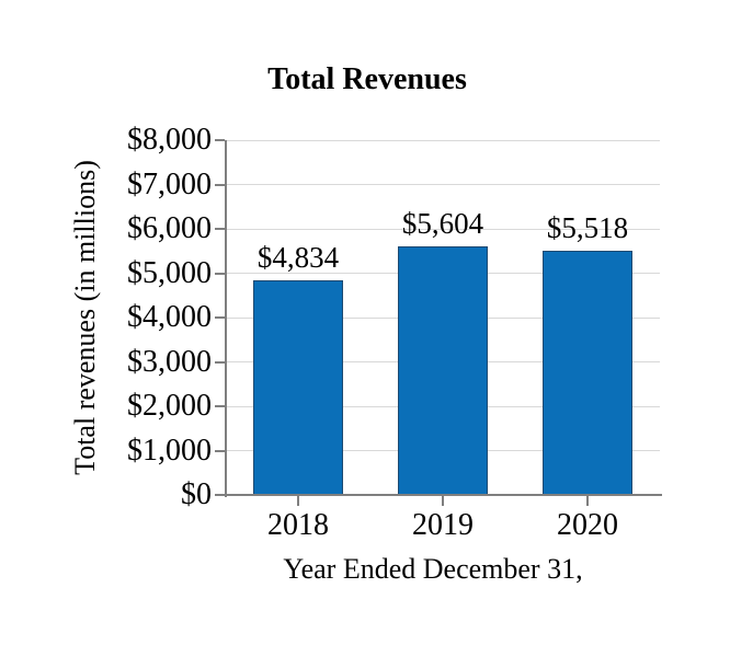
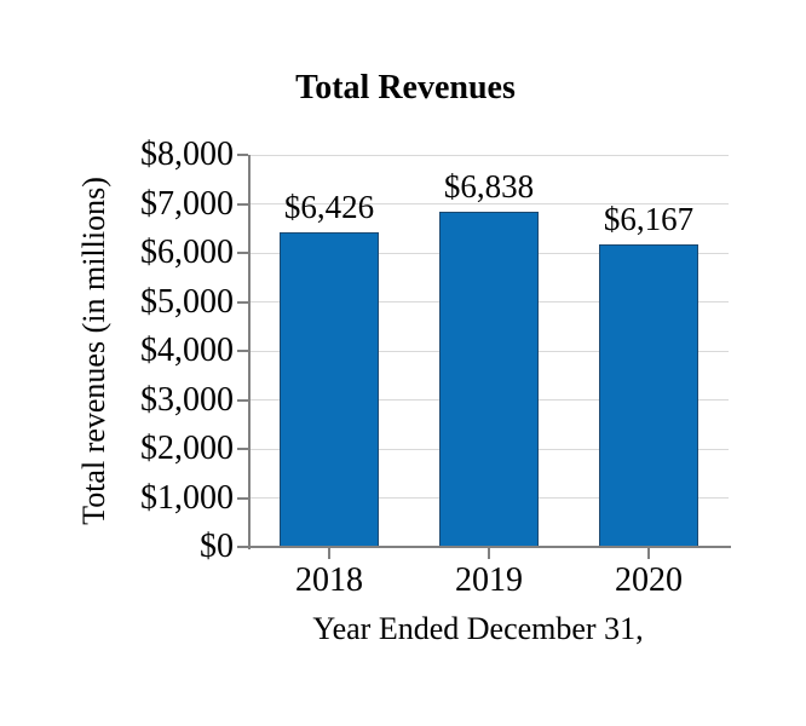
2018: $4,834 -> $6,426
2019: $5,604 -> $6,838
2020: $5,518 -> $6,167
